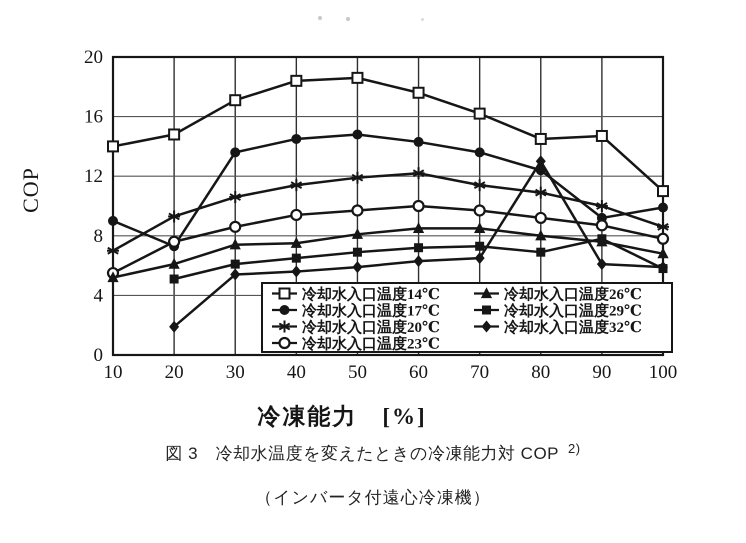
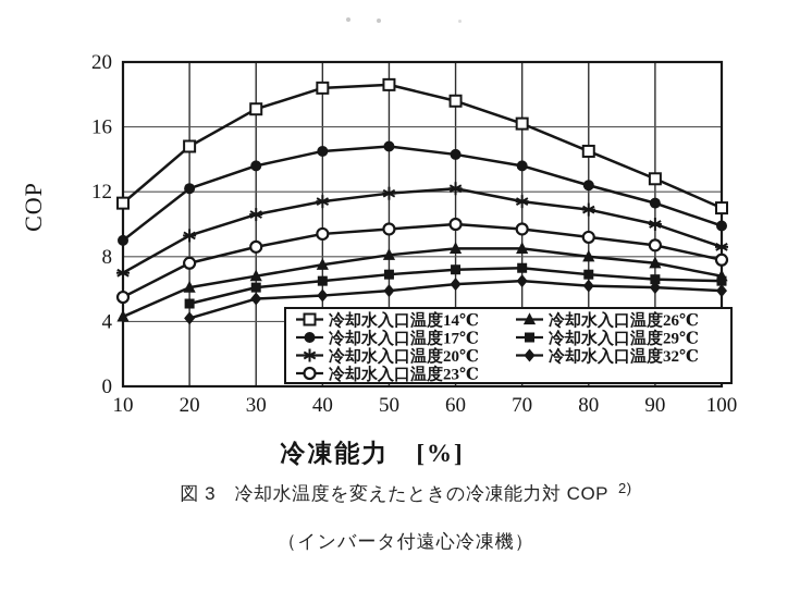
冷却水入口温度14℃/10: 14.0 -> 11.3
冷却水入口温度26℃/10: 5.2 -> 4.3
冷却水入口温度17℃/20: 7.3 -> 12.2
冷却水入口温度32℃/20: 1.9 -> 4.2
冷却水入口温度26℃/30: 7.4 -> 6.8
冷却水入口温度32℃/80: 13.0 -> 6.2
冷却水入口温度14℃/90: 14.7 -> 12.8
冷却水入口温度17℃/90: 9.2 -> 11.3
冷却水入口温度29℃/90: 7.8 -> 6.6
冷却水入口温度29℃/100: 5.8 -> 6.5
